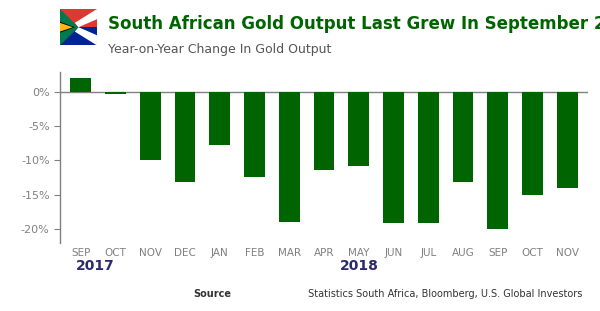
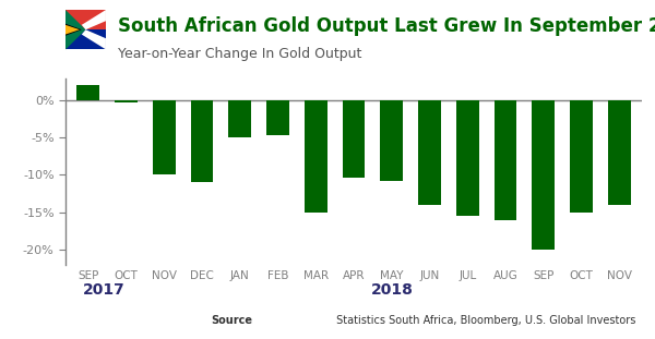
DEC: -13.2% -> -11.0%
JAN: -7.8% -> -5.0%
FEB: -12.4% -> -4.7%
MAR: -19.0% -> -15.0%
APR: -11.4% -> -10.3%
JUN: -19.2% -> -14.0%
JUL: -19.2% -> -15.5%
AUG: -13.2% -> -16.0%
